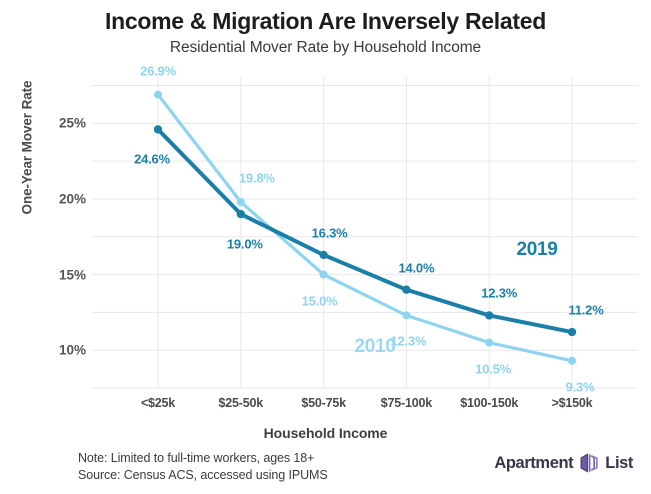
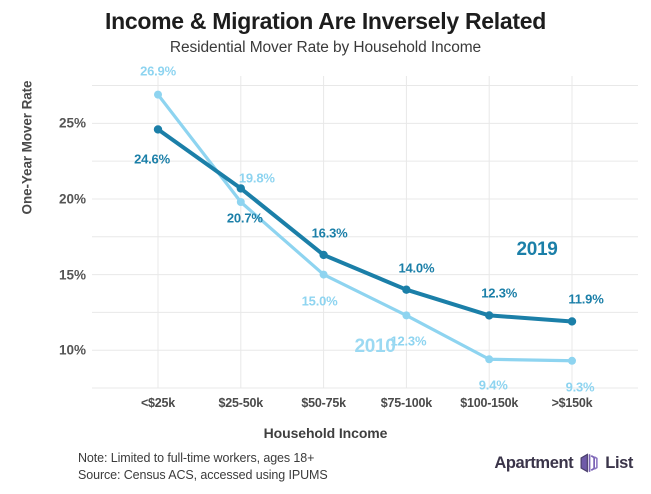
2019/$25-50k: 19.0% -> 20.7%
2010/$100-150k: 10.5% -> 9.4%
2019/>$150k: 11.2% -> 11.9%
